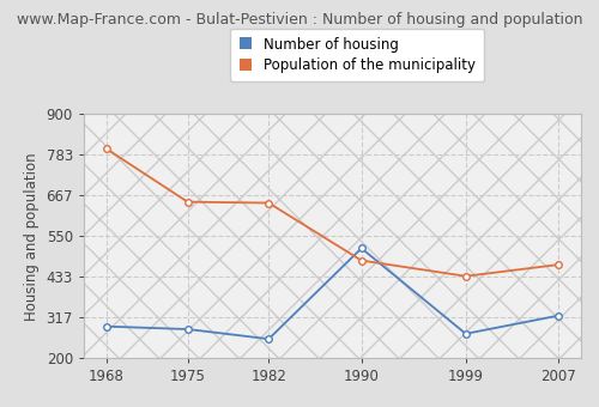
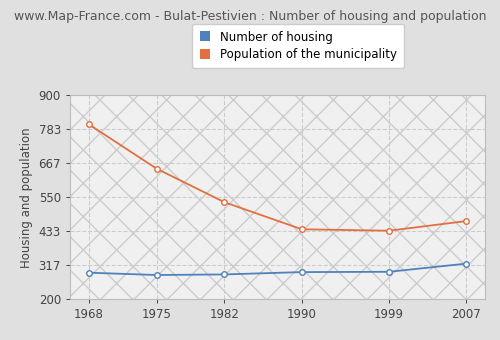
Number of housing/1982: 255 -> 285
Population of the municipality/1982: 645 -> 533
Number of housing/1990: 515 -> 293
Population of the municipality/1990: 480 -> 440
Number of housing/1999: 270 -> 294
